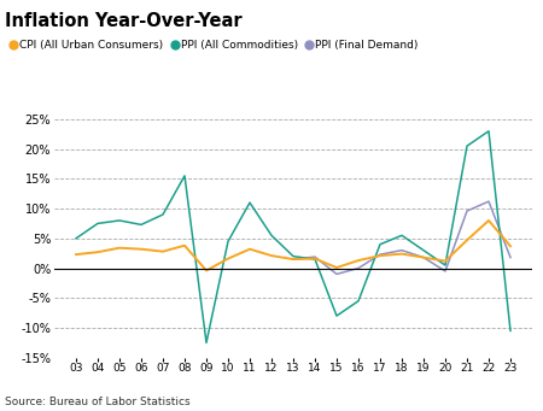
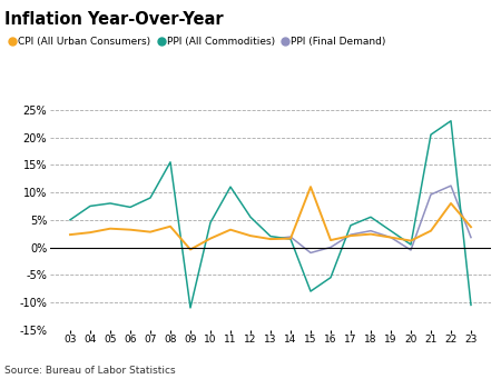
PPI (All Commodities)/09: -12.5% -> -11.0%
CPI (All Urban Consumers)/15: 0.1% -> 11.0%
CPI (All Urban Consumers)/21: 4.7% -> 3.0%
